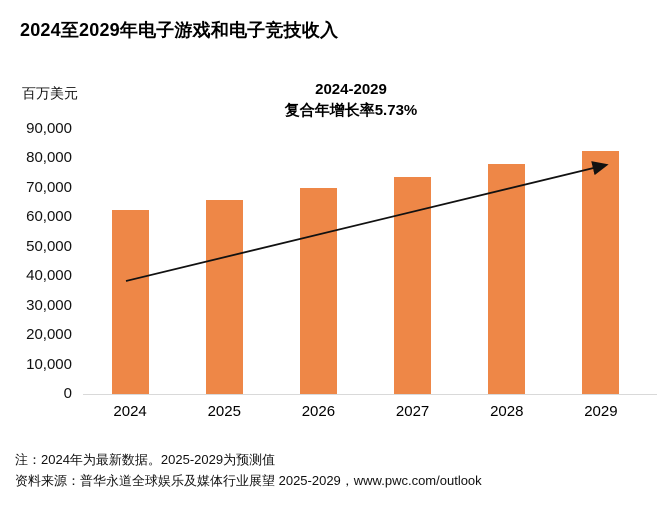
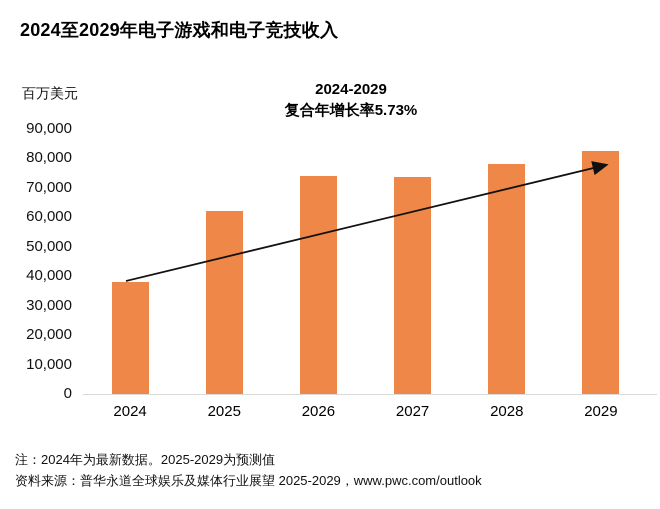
2024: 62000 -> 38000
2025: 66000 -> 62000
2026: 70000 -> 74000
